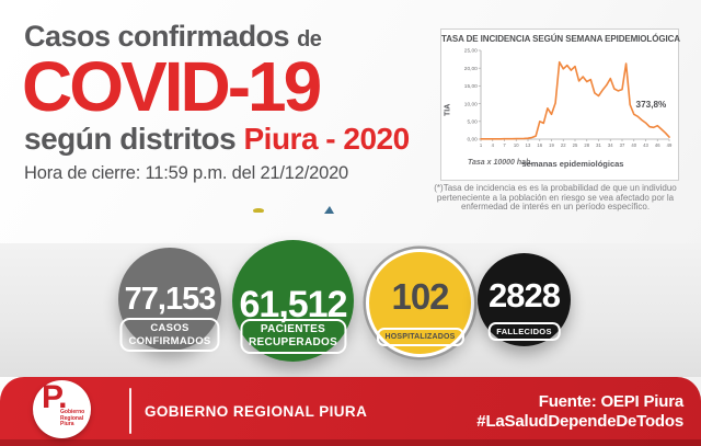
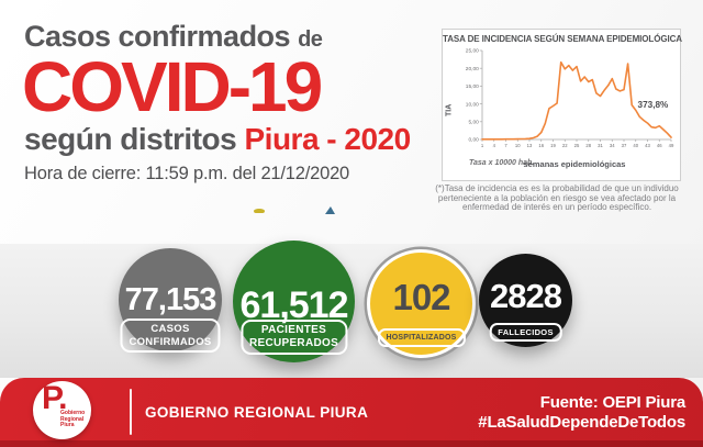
16: 5 -> 2
19: 7 -> 9
40: 7 -> 8
